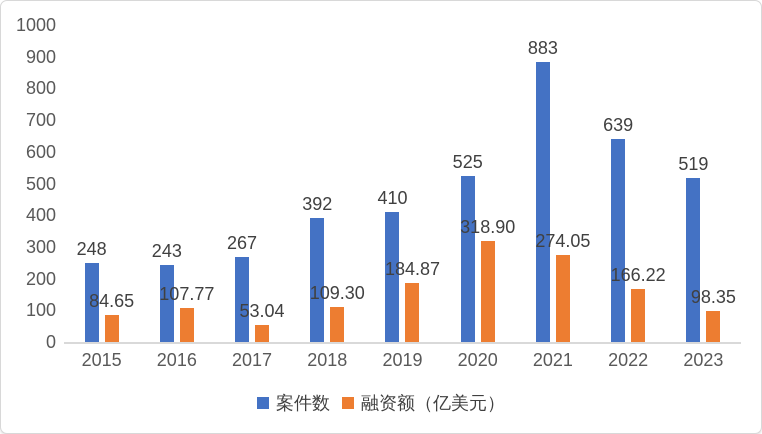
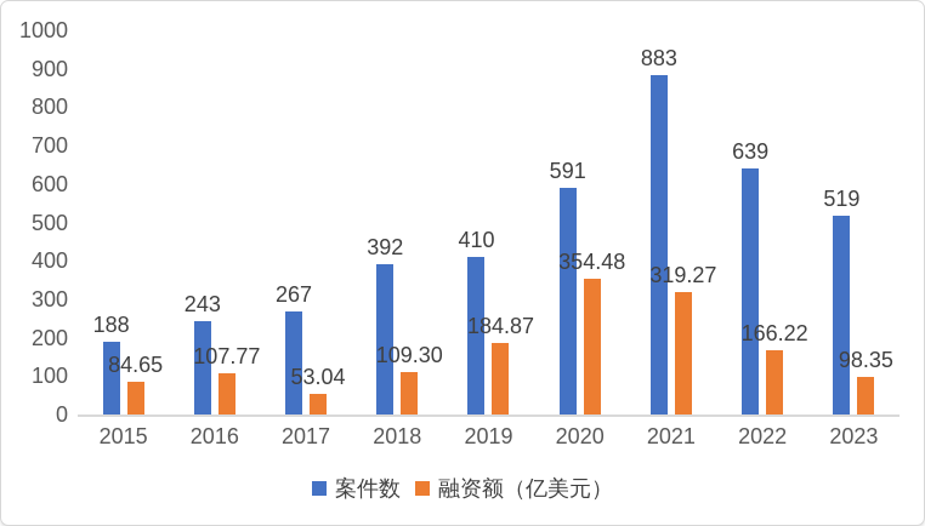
案件数/2015: 248 -> 188
案件数/2020: 525 -> 591
融资额（亿美元）/2020: 318.90 -> 354.48
融资额（亿美元）/2021: 274.05 -> 319.27
